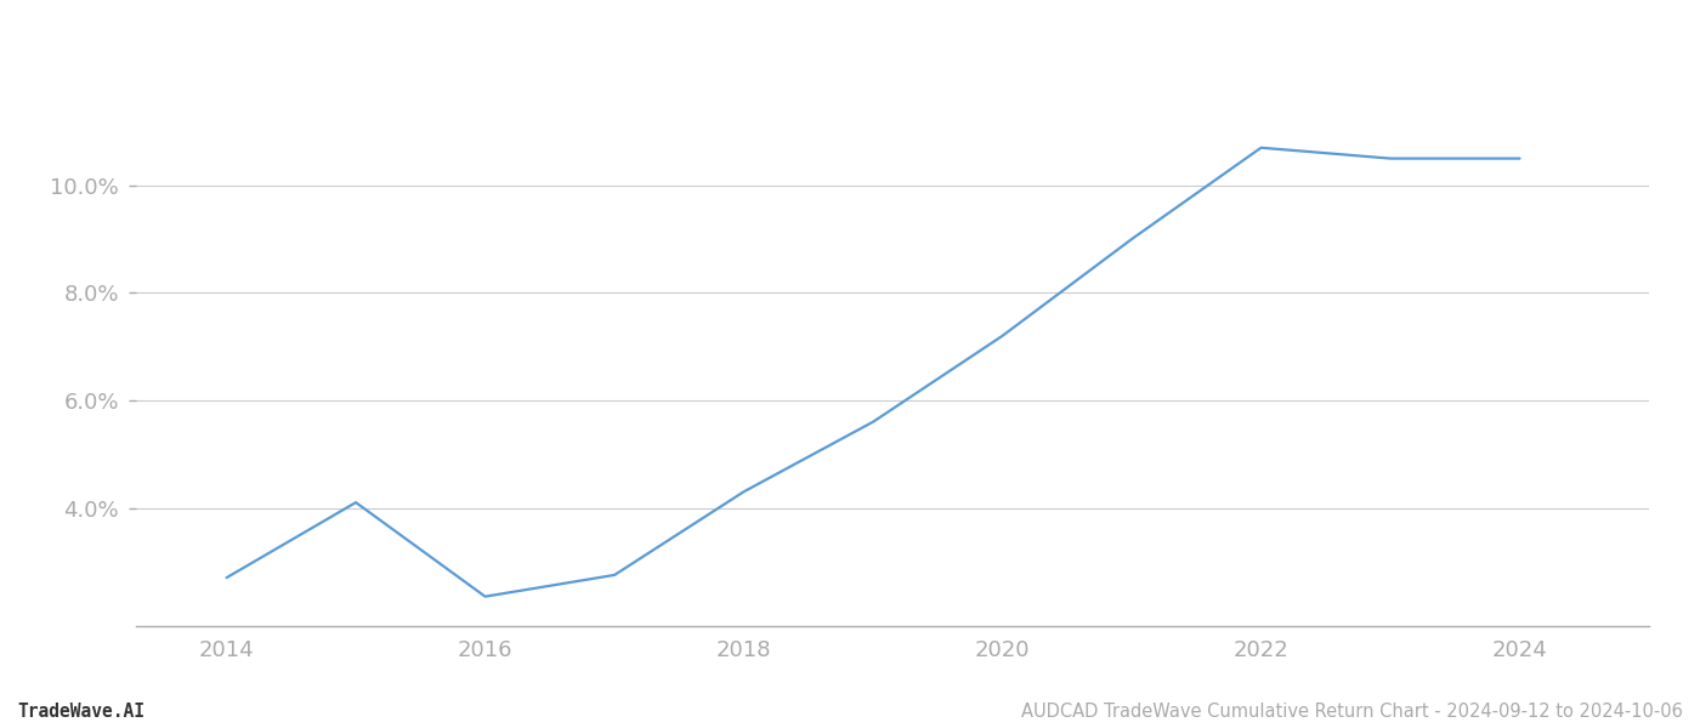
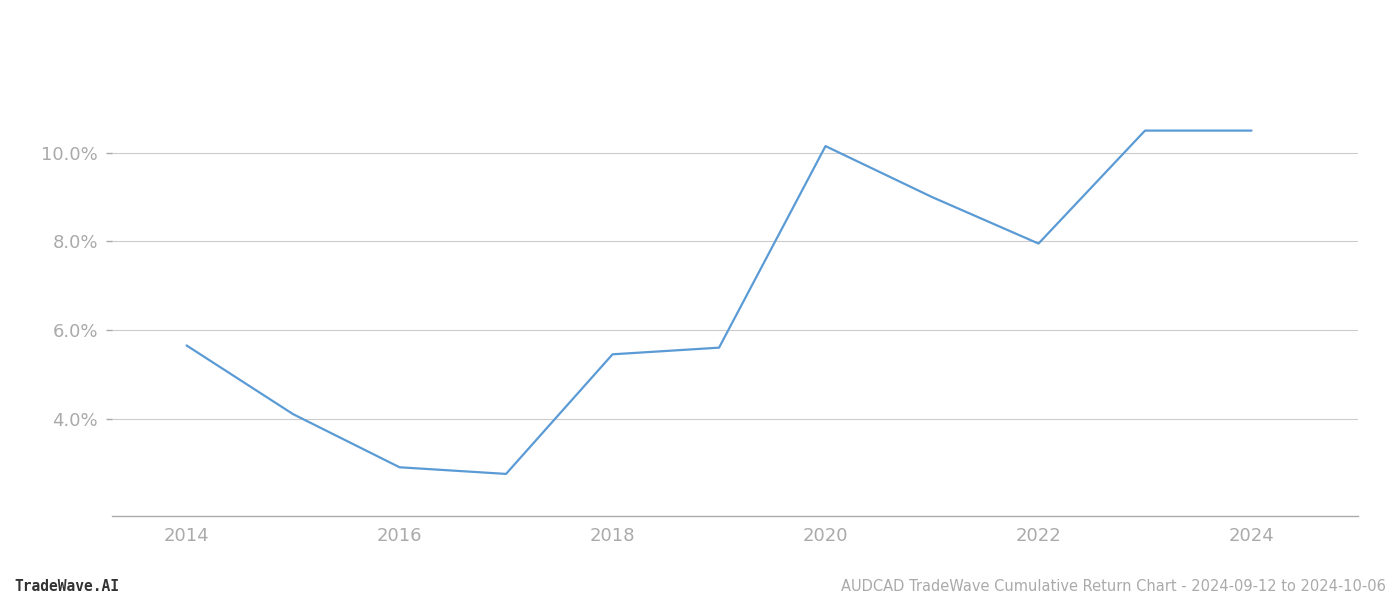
2014: 2.70% -> 5.65%
2016: 2.35% -> 2.90%
2018: 4.30% -> 5.45%
2020: 7.20% -> 10.15%
2022: 10.70% -> 7.95%
